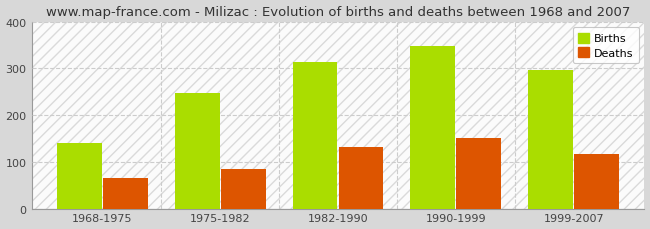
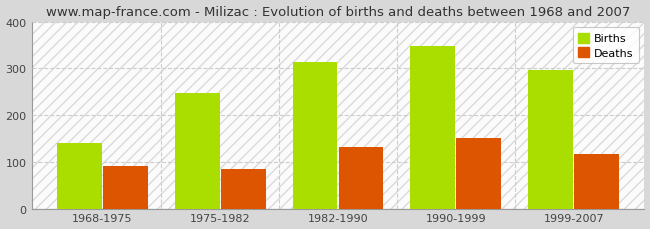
Deaths/1968-1975: 65 -> 91
